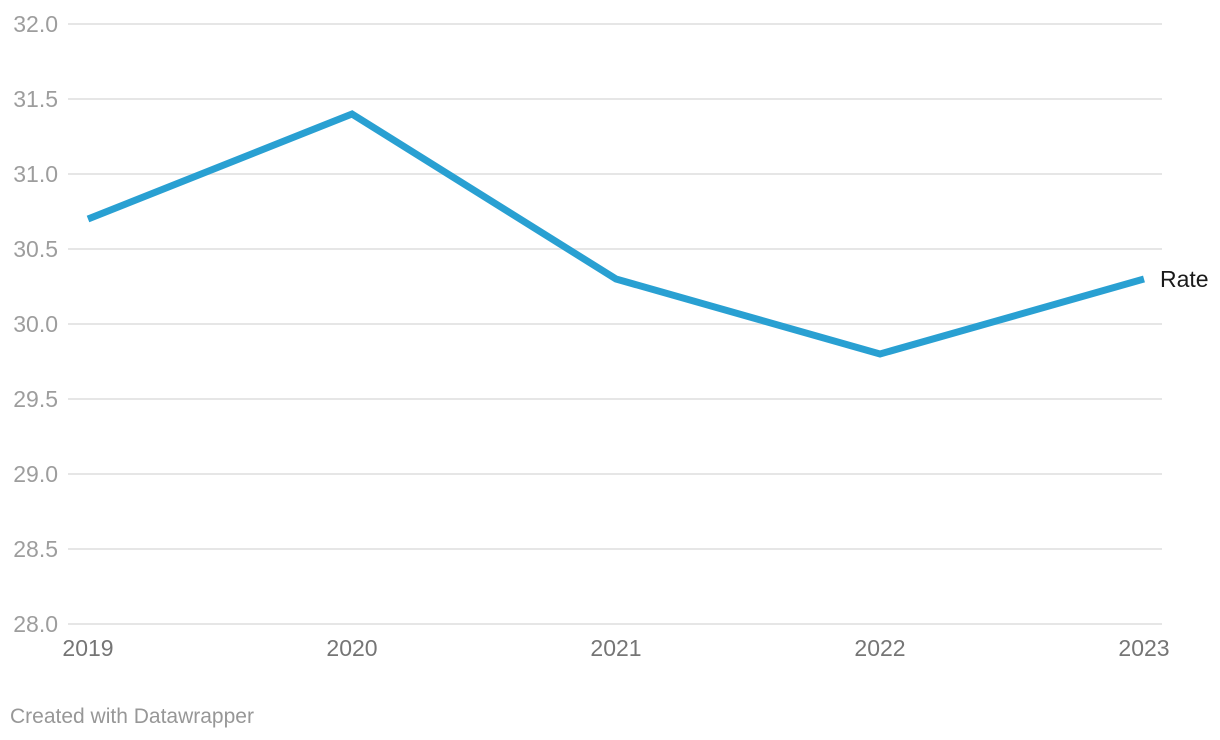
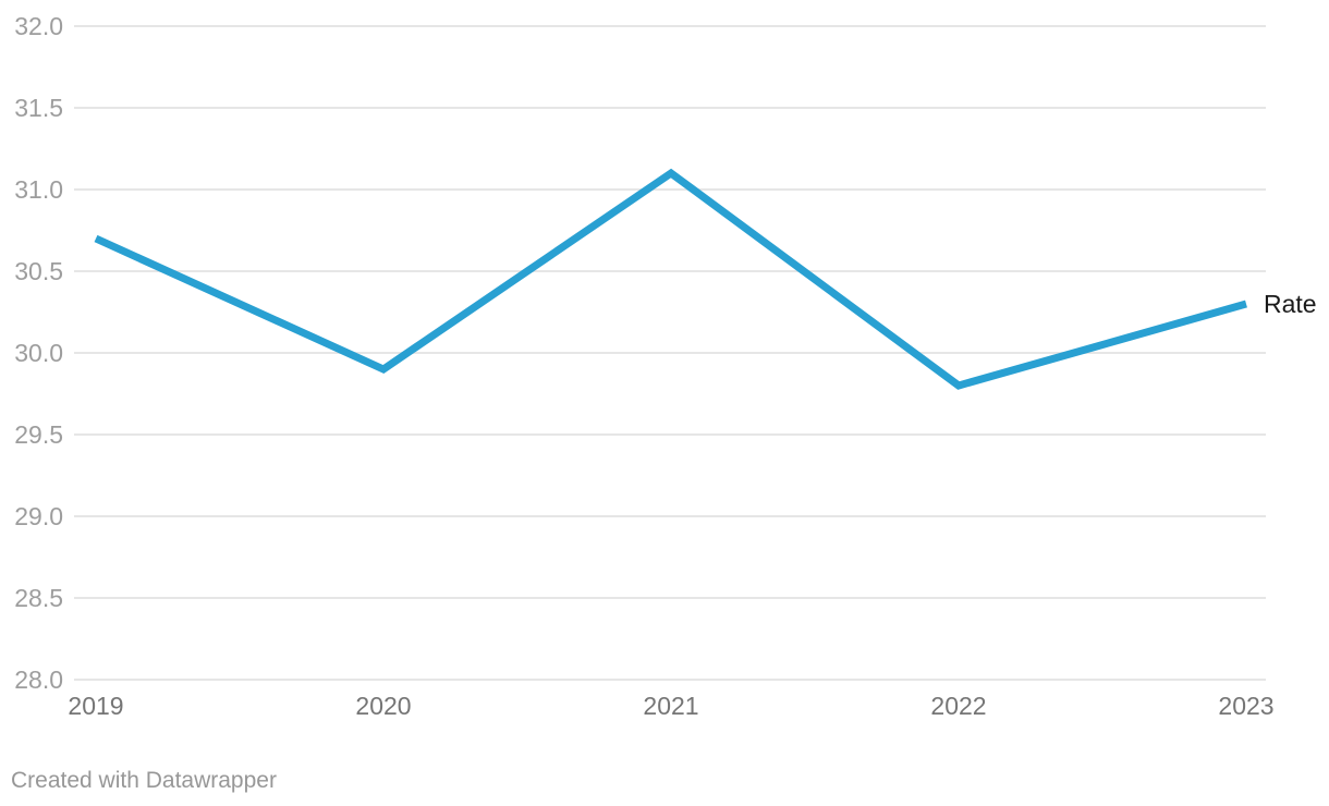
2020: 31.4 -> 29.9
2021: 30.3 -> 31.1
